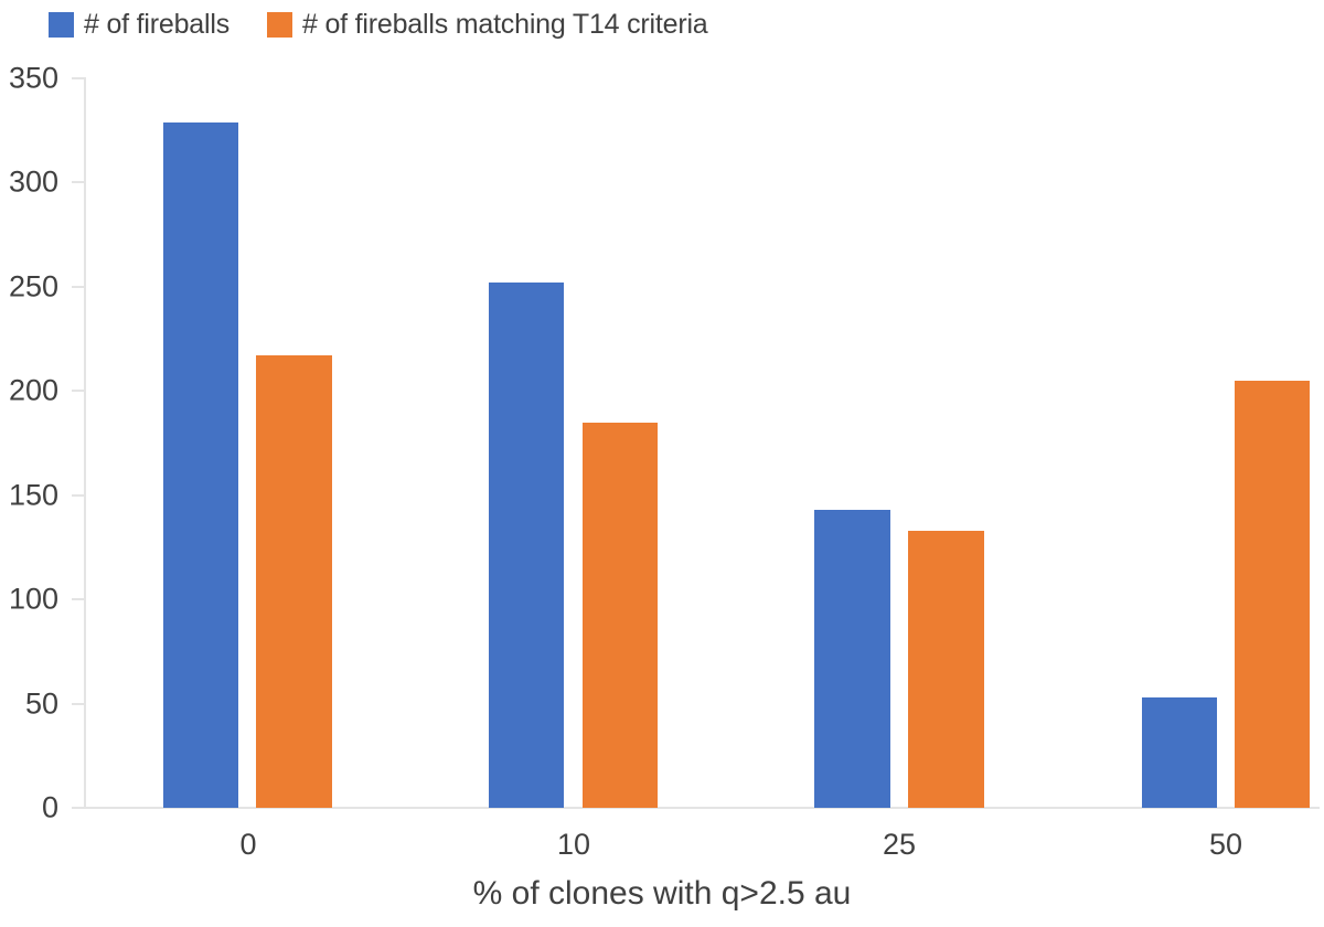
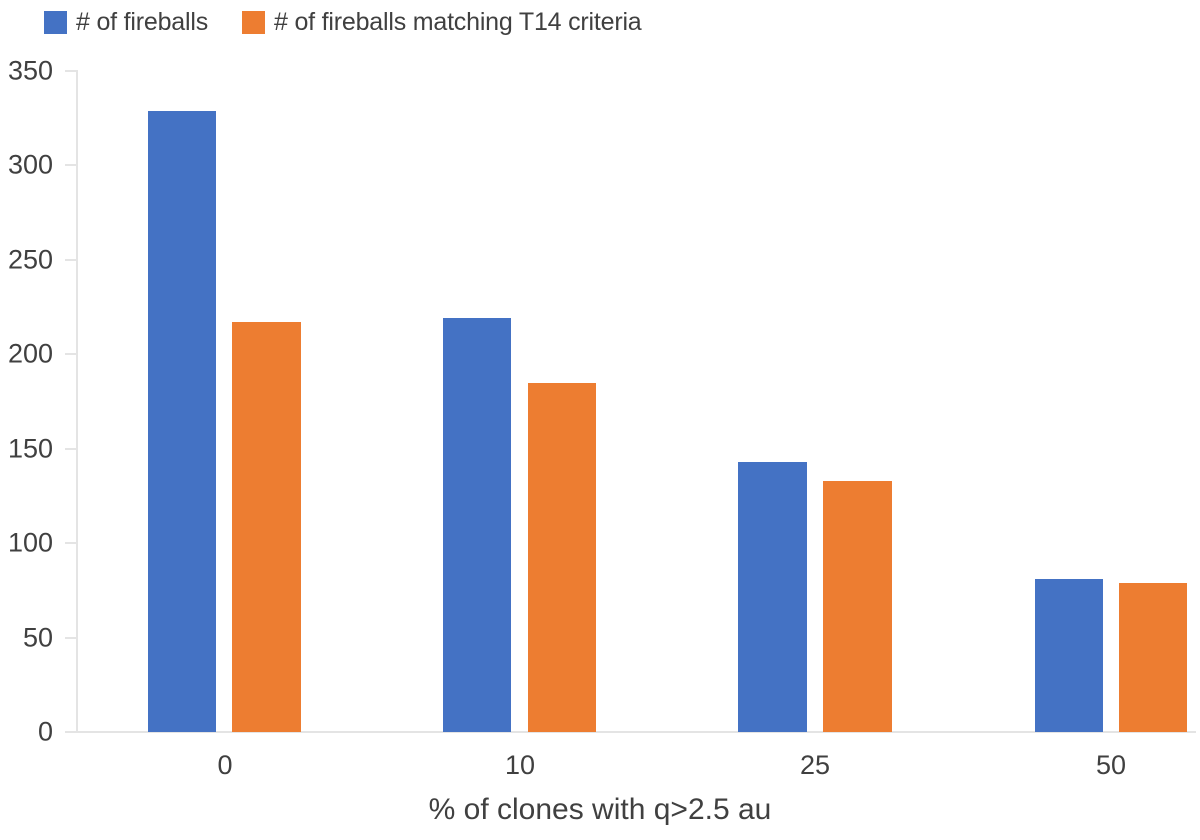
# of fireballs/10: 252 -> 219
# of fireballs/50: 53 -> 81
# of fireballs matching T14 criteria/50: 205 -> 79
